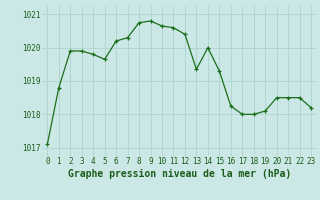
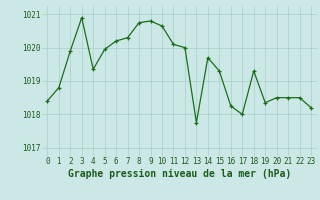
0: 1017.10 -> 1018.40
3: 1019.90 -> 1020.90
4: 1019.80 -> 1019.35
5: 1019.65 -> 1019.95
11: 1020.60 -> 1020.10
12: 1020.40 -> 1020.00
13: 1019.35 -> 1017.75
14: 1020.00 -> 1019.70
18: 1018.00 -> 1019.30
19: 1018.10 -> 1018.35
